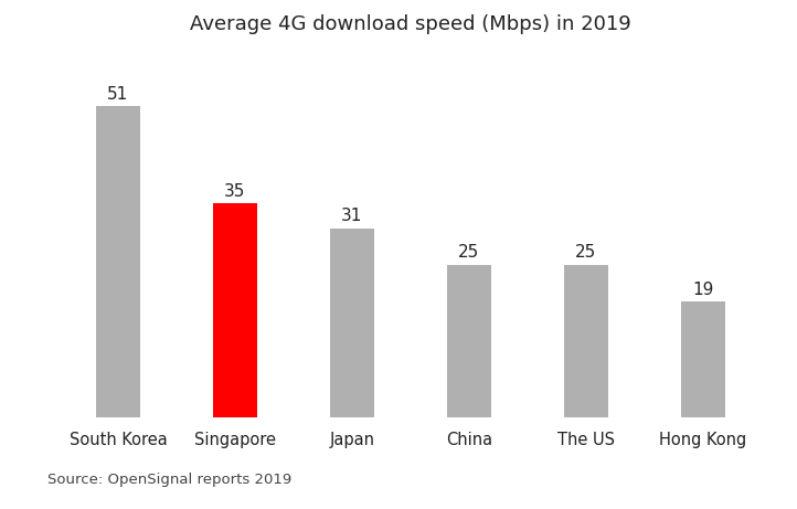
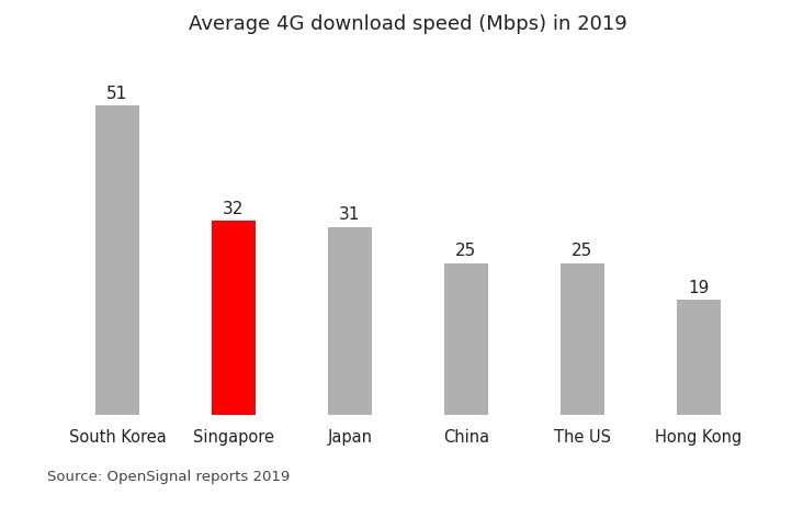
Singapore: 35 -> 32
